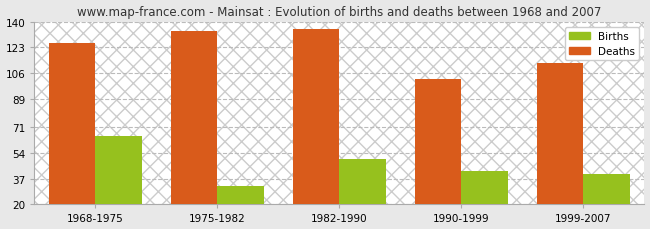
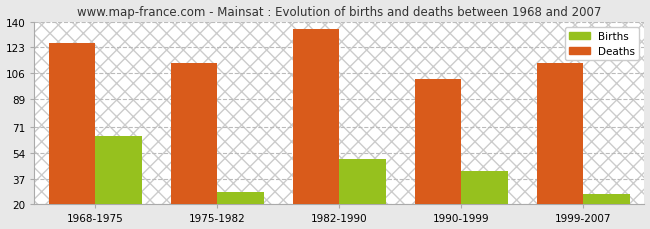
Deaths/1975-1982: 134 -> 113
Births/1975-1982: 32 -> 28
Births/1999-2007: 40 -> 27
